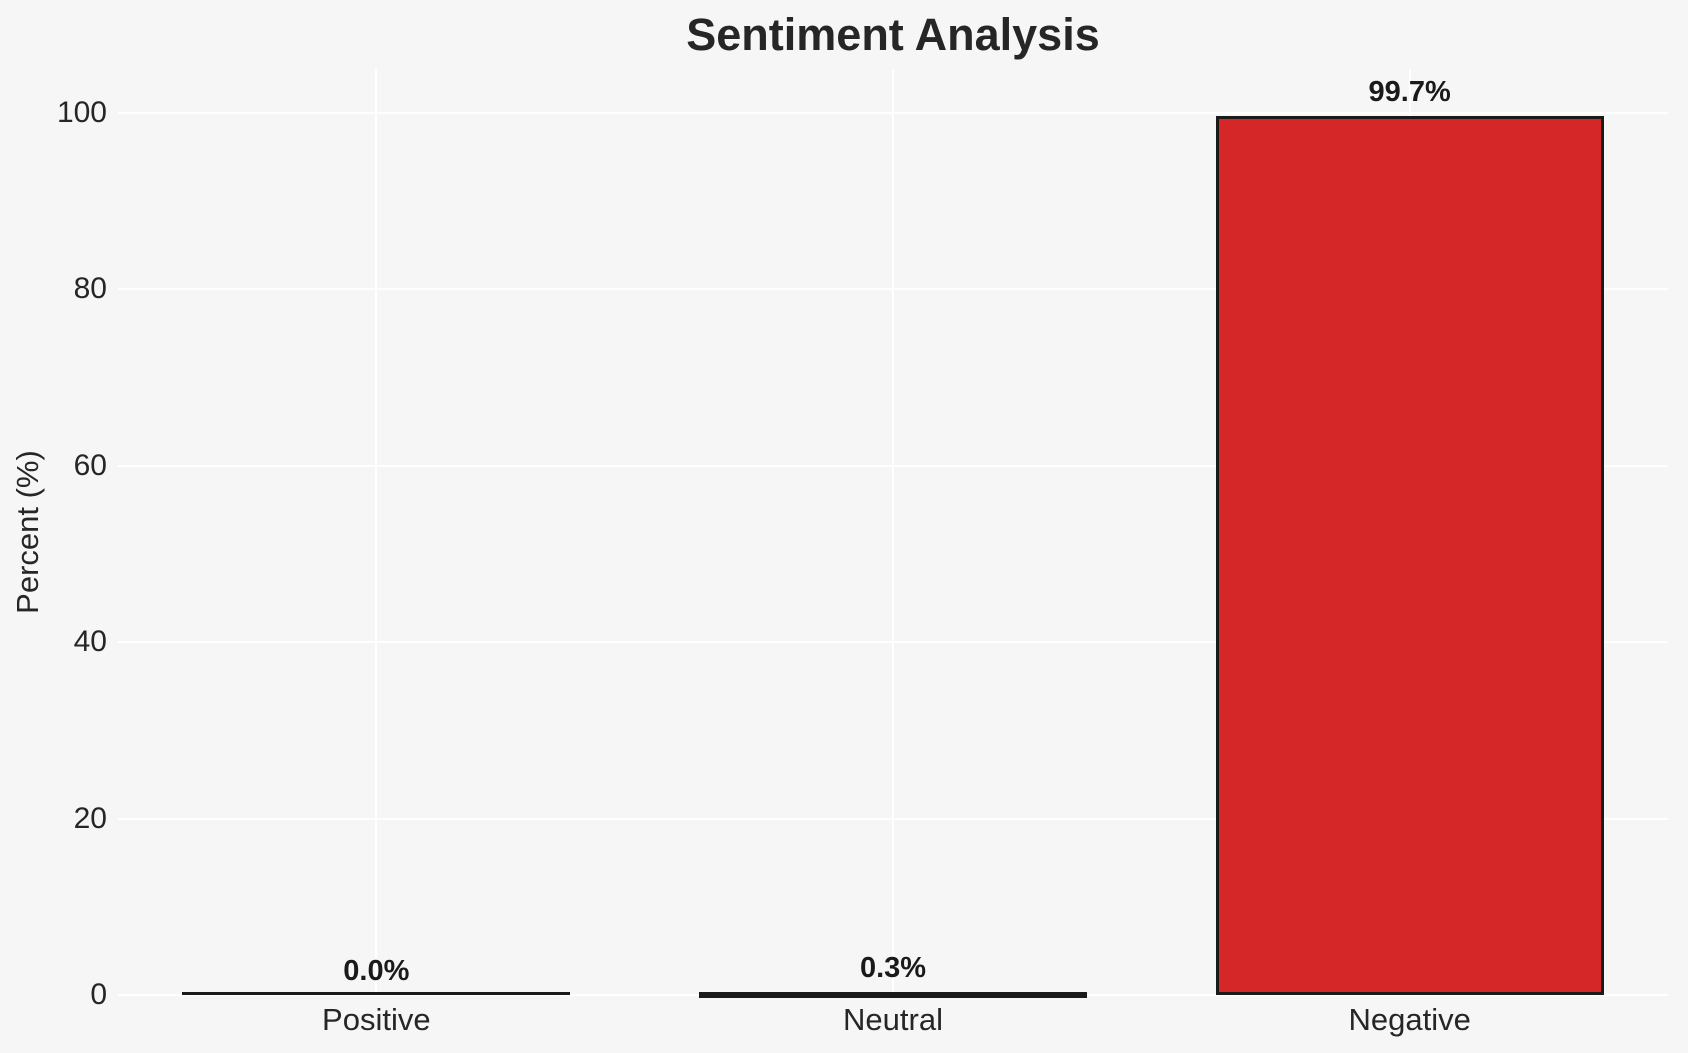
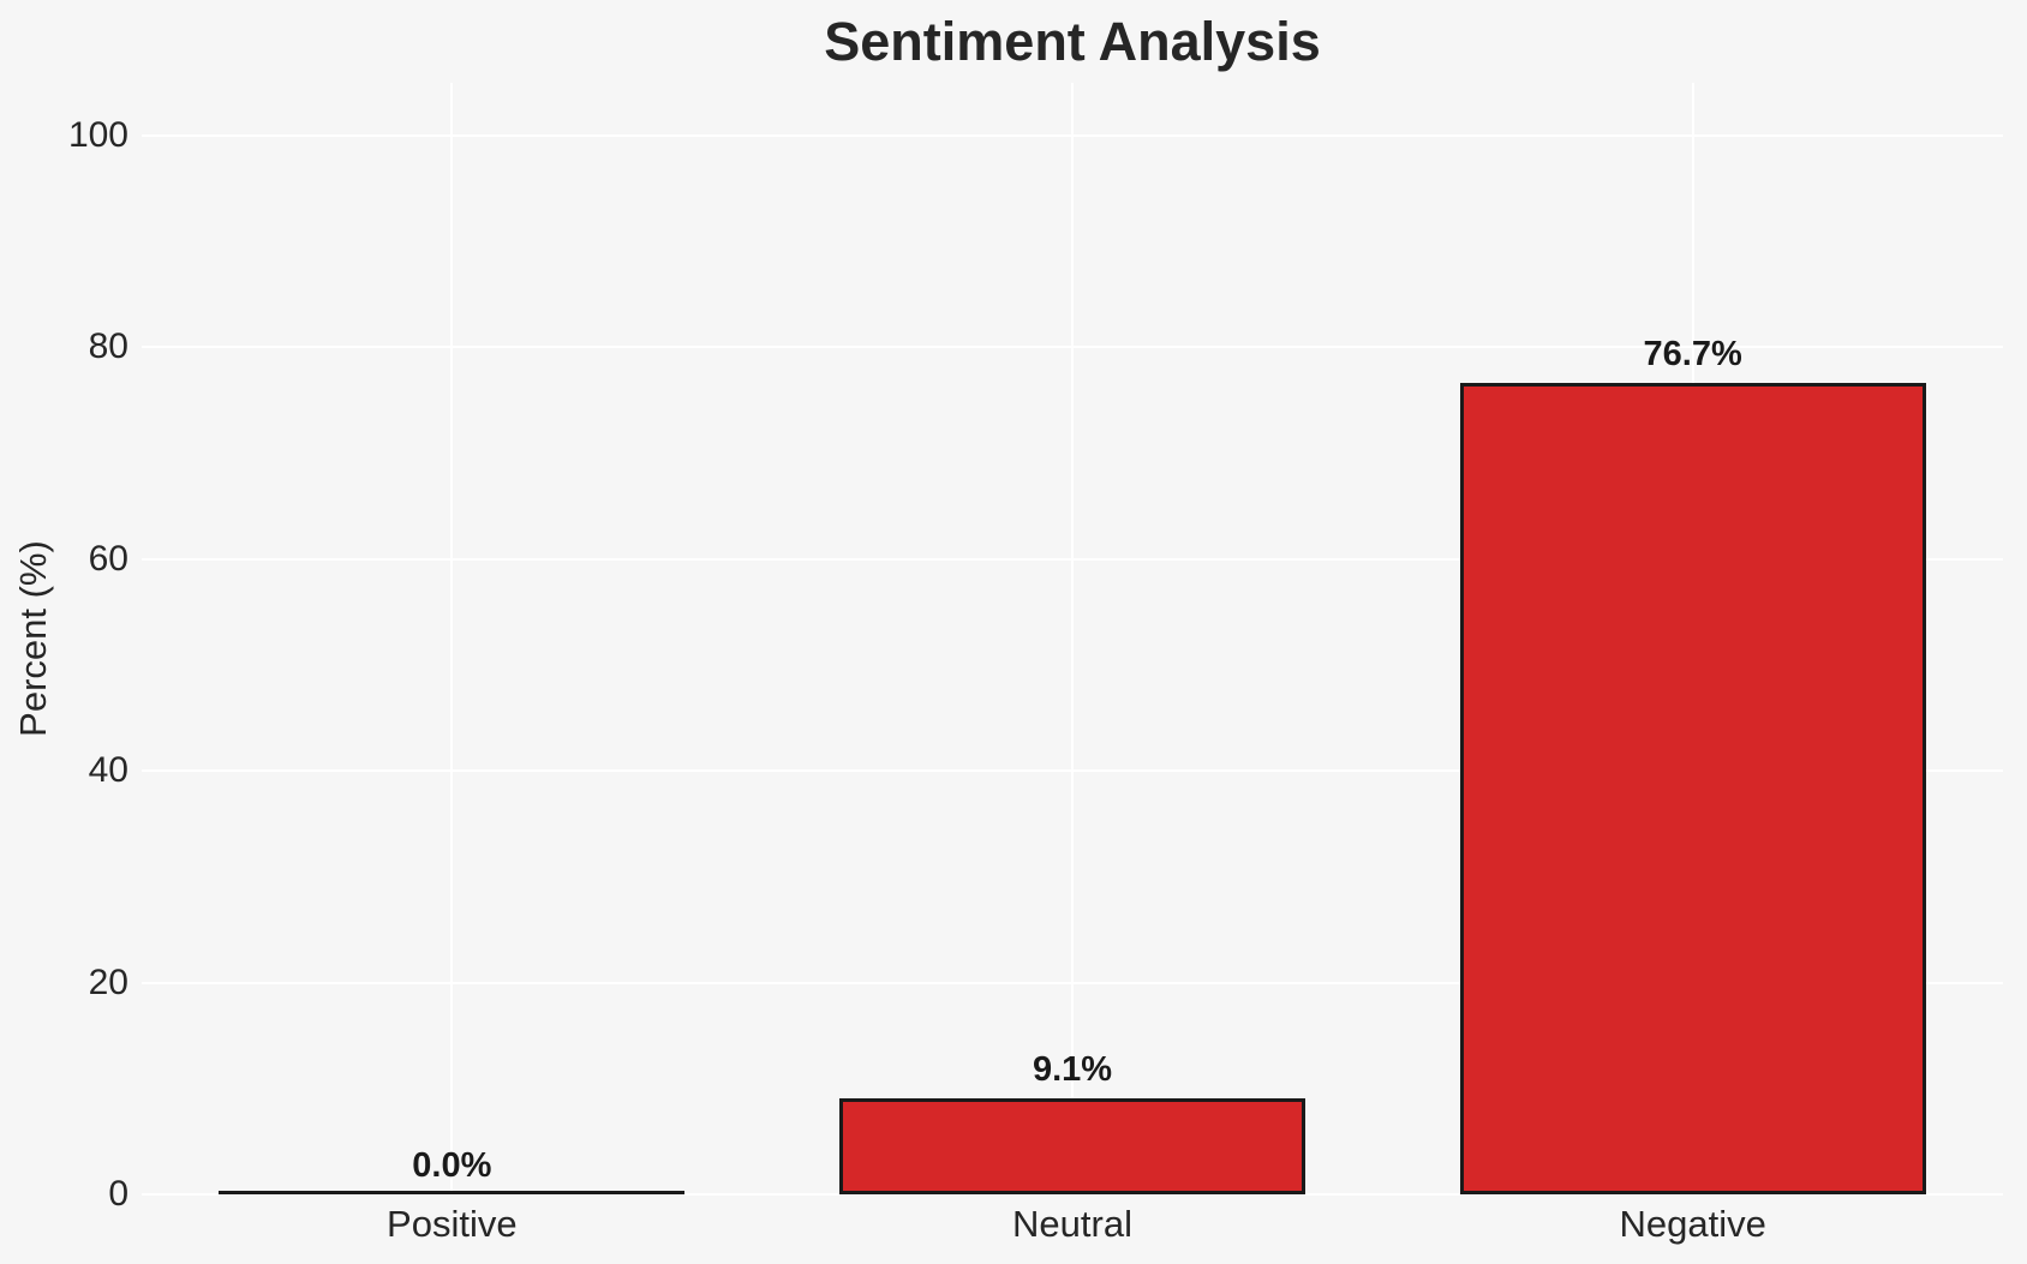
Neutral: 0.3% -> 9.1%
Negative: 99.7% -> 76.7%
